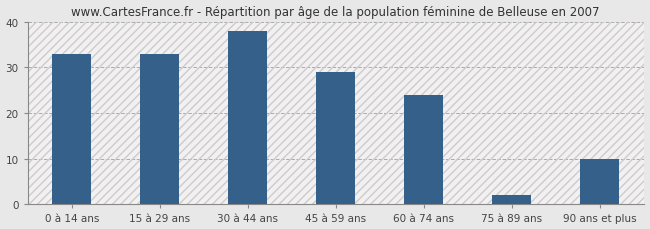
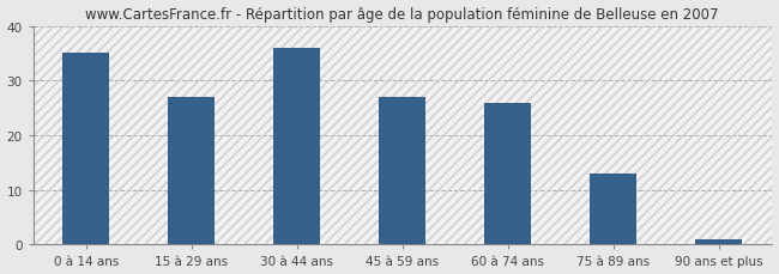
0 à 14 ans: 33 -> 35
15 à 29 ans: 33 -> 27
30 à 44 ans: 38 -> 36
45 à 59 ans: 29 -> 27
60 à 74 ans: 24 -> 26
75 à 89 ans: 2 -> 13
90 ans et plus: 10 -> 1
